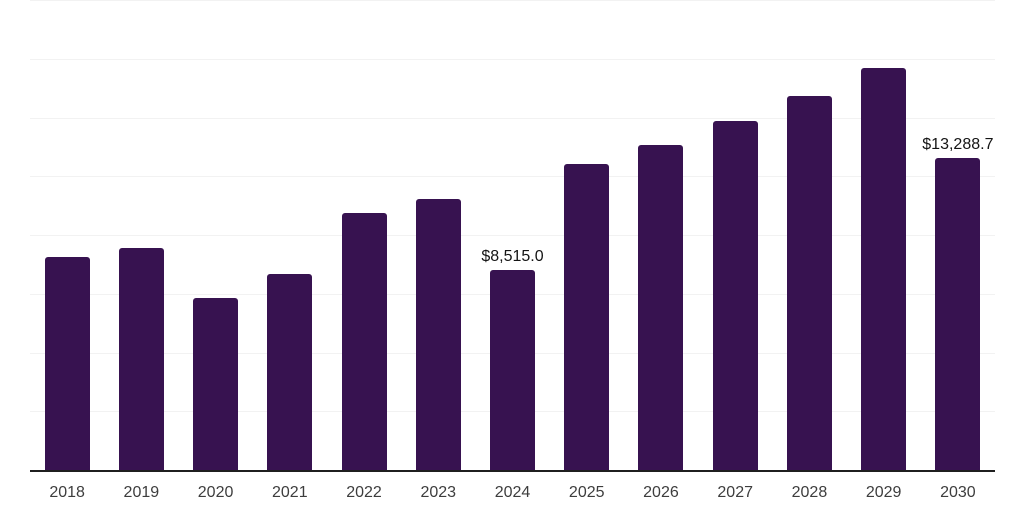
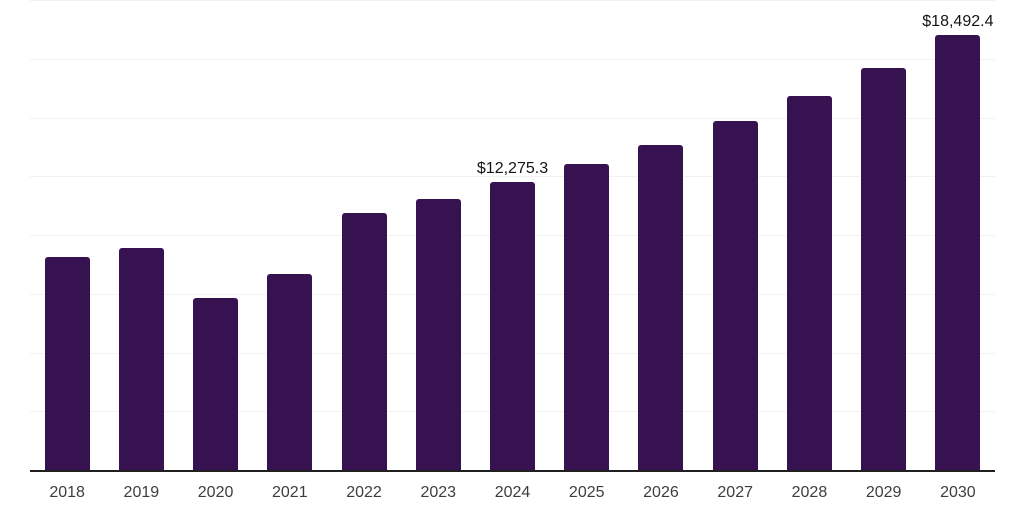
2024: $8,515.0 -> $12,275.3
2030: $13,288.7 -> $18,492.4
